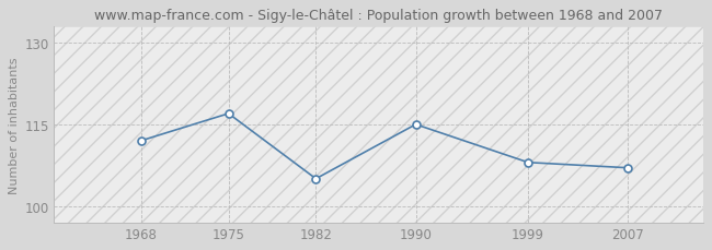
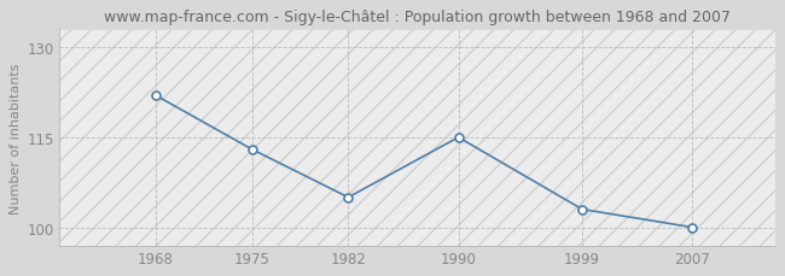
1968: 112 -> 122
1975: 117 -> 113
1999: 108 -> 103
2007: 107 -> 100
